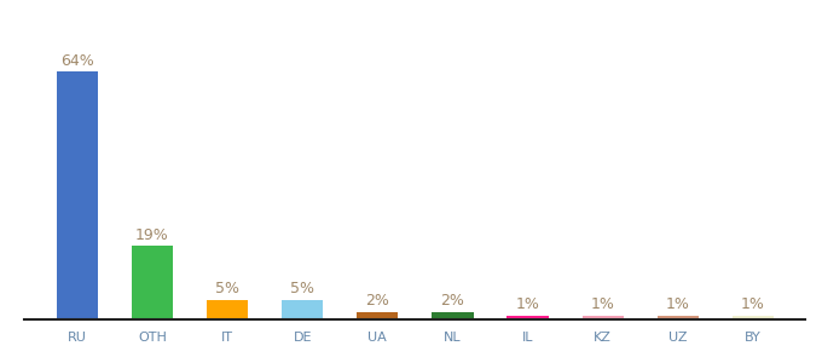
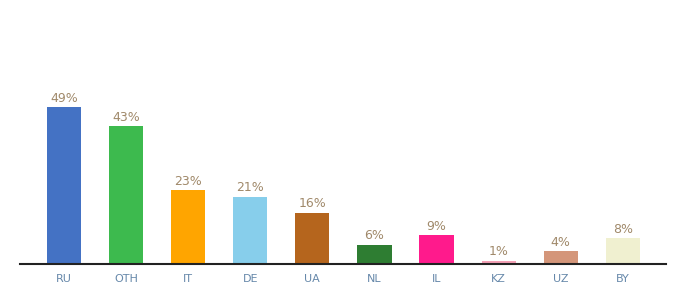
RU: 64% -> 49%
OTH: 19% -> 43%
IT: 5% -> 23%
DE: 5% -> 21%
UA: 2% -> 16%
NL: 2% -> 6%
IL: 1% -> 9%
UZ: 1% -> 4%
BY: 1% -> 8%
